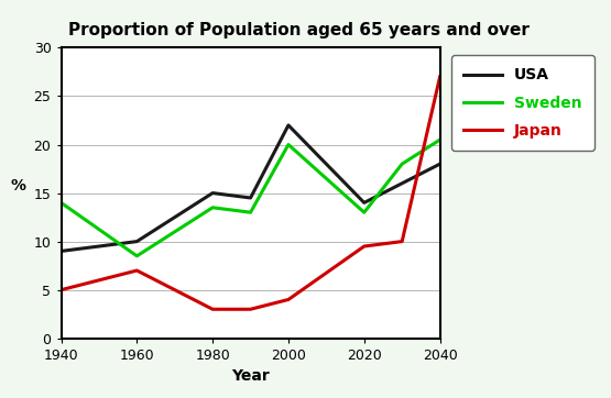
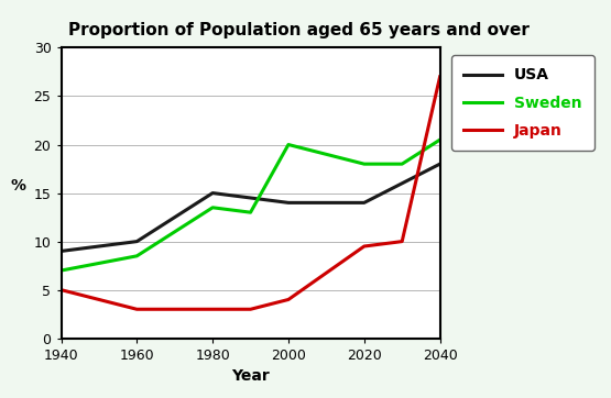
Sweden/1940: 14.0 -> 7.0
Japan/1960: 7.0 -> 3.0
USA/2000: 22.0 -> 14.0
Sweden/2020: 13.0 -> 18.0
